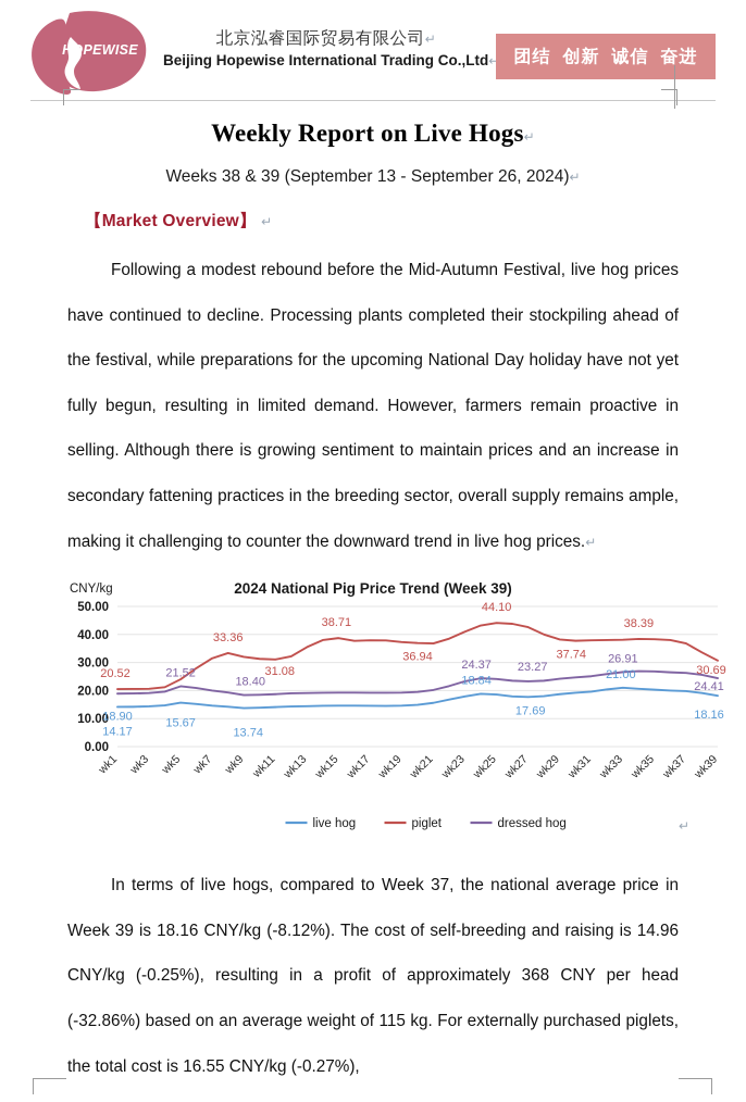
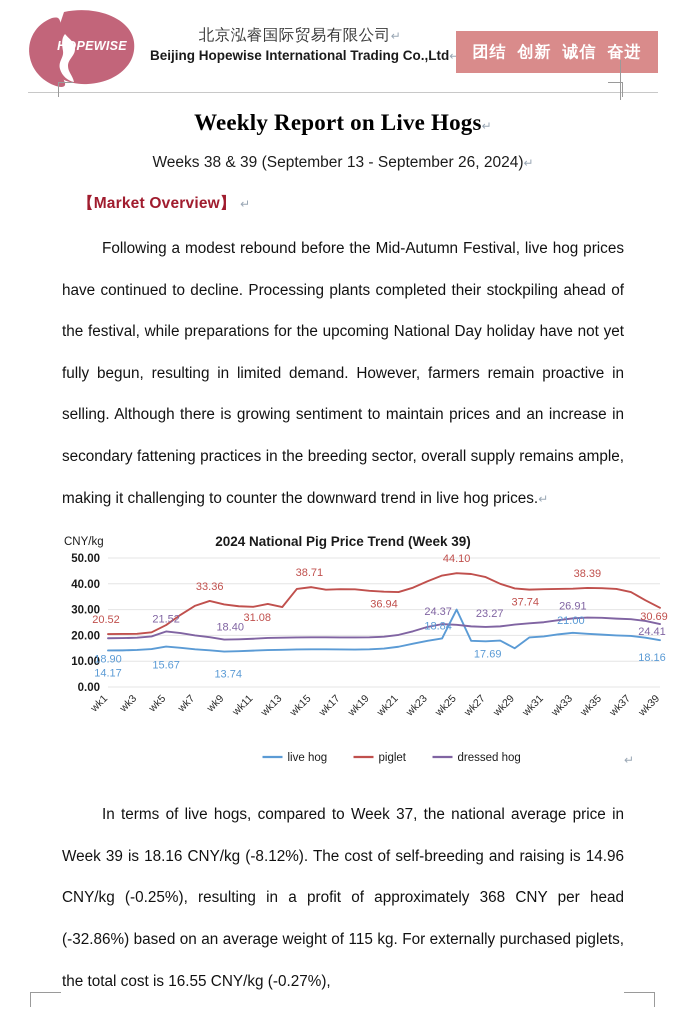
piglet/wk13: 36 -> 31
live hog/wk25: 19 -> 30
live hog/wk29: 19 -> 15
